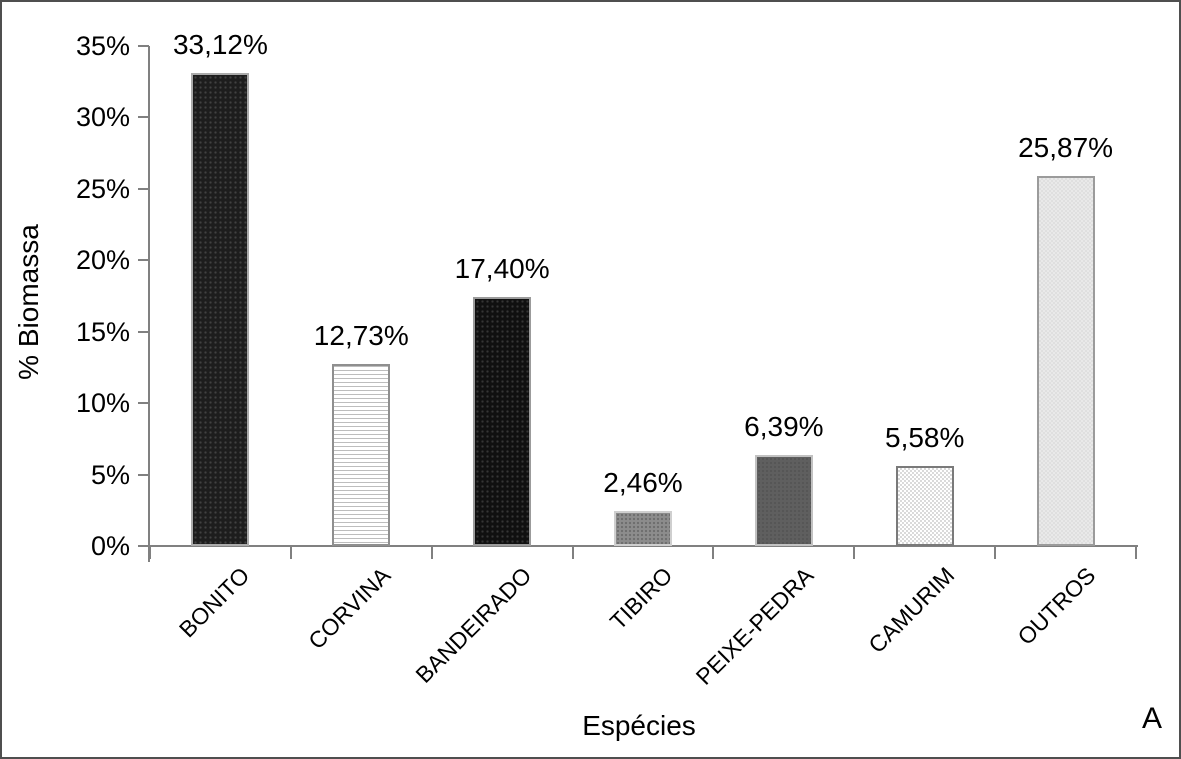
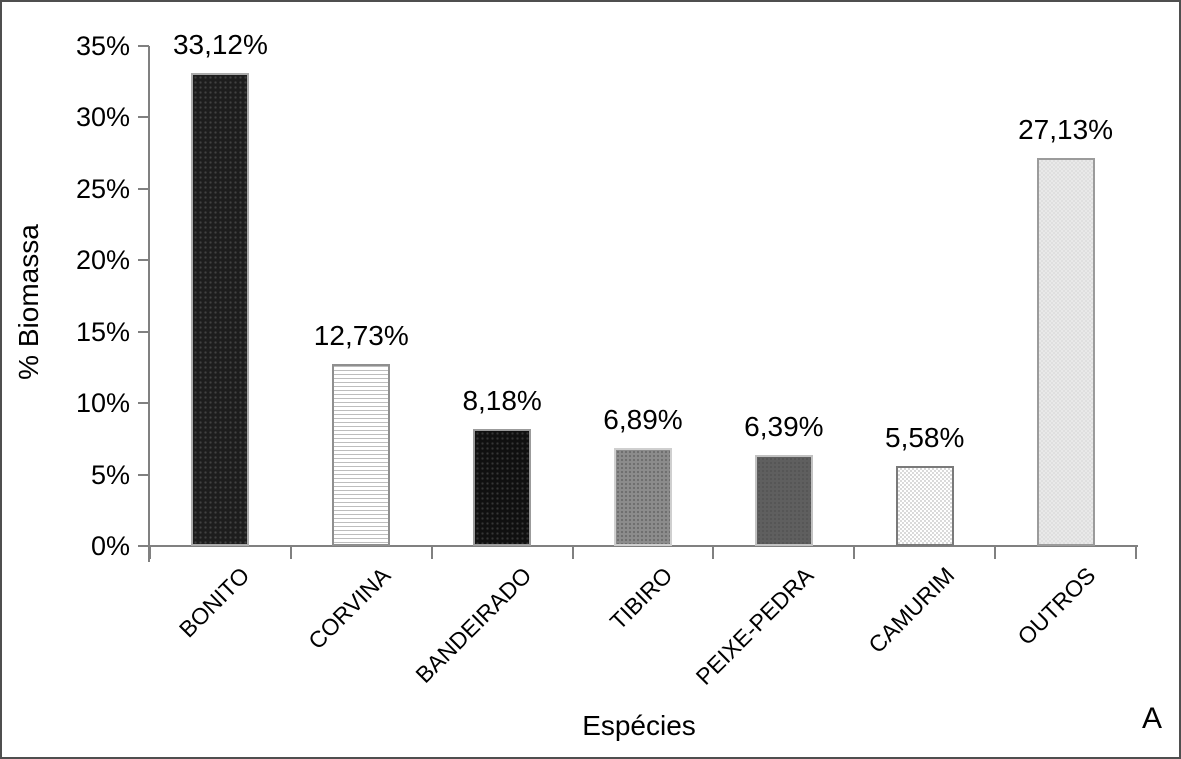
BANDEIRADO: 17,40% -> 8,18%
TIBIRO: 2,46% -> 6,89%
OUTROS: 25,87% -> 27,13%
